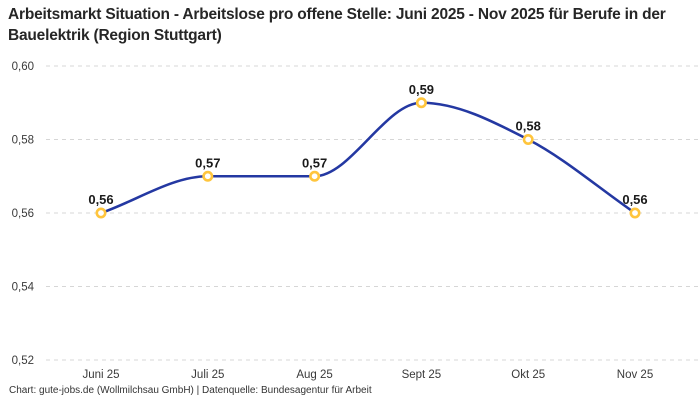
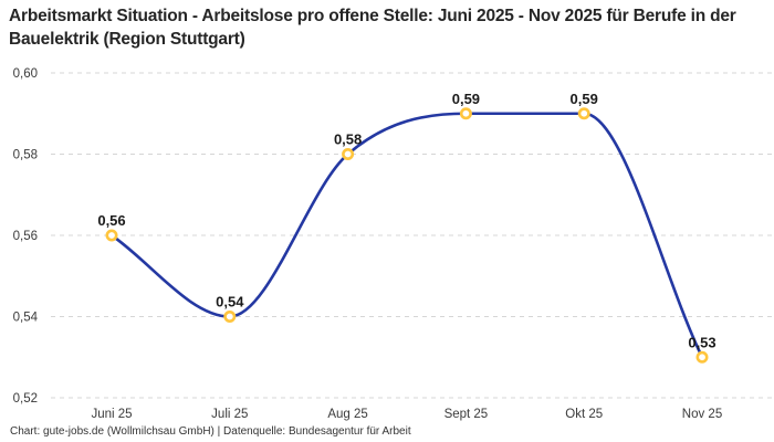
Juli 25: 0,57 -> 0,54
Aug 25: 0,57 -> 0,58
Okt 25: 0,58 -> 0,59
Nov 25: 0,56 -> 0,53
